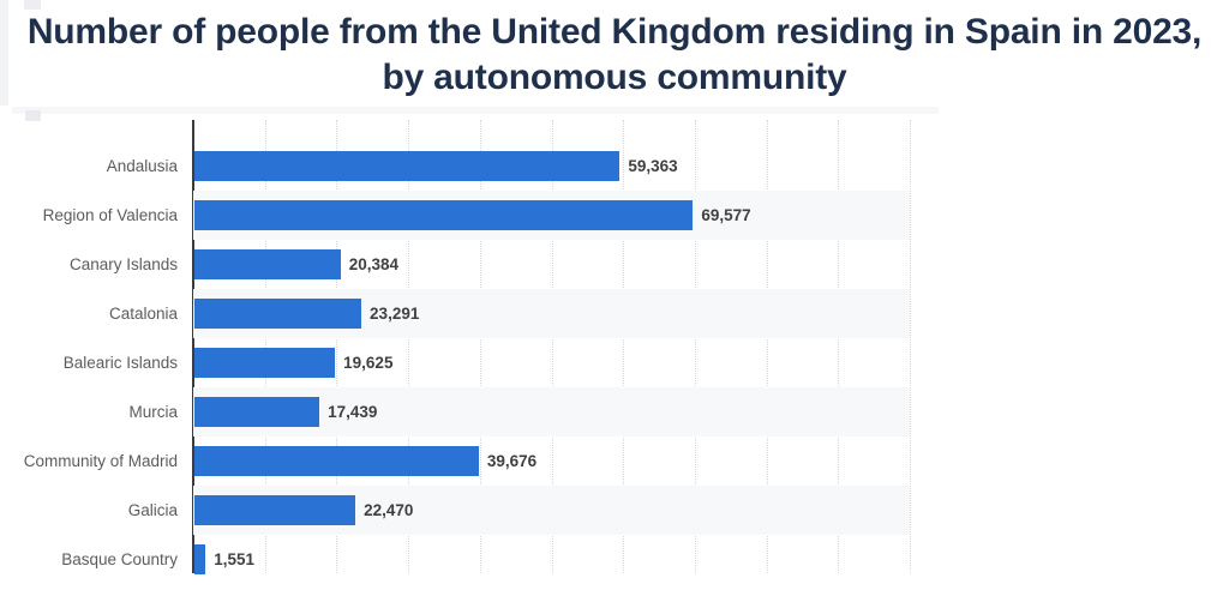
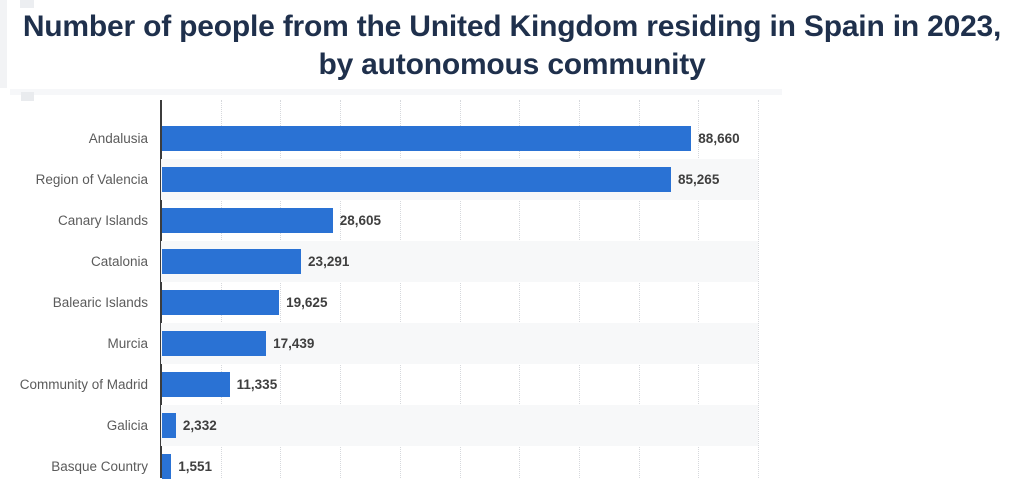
Andalusia: 59,363 -> 88,660
Region of Valencia: 69,577 -> 85,265
Canary Islands: 20,384 -> 28,605
Community of Madrid: 39,676 -> 11,335
Galicia: 22,470 -> 2,332
